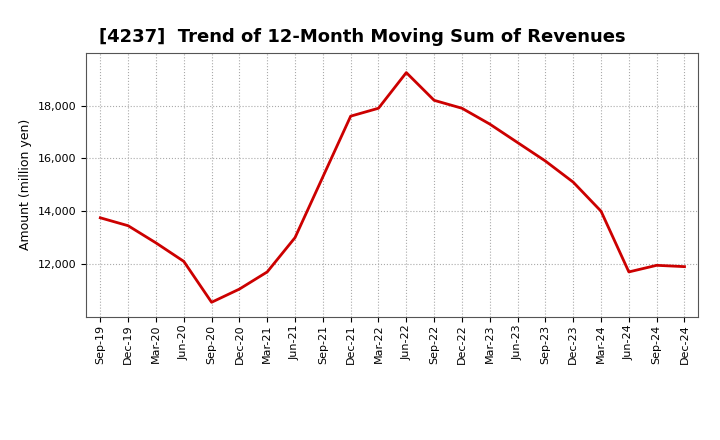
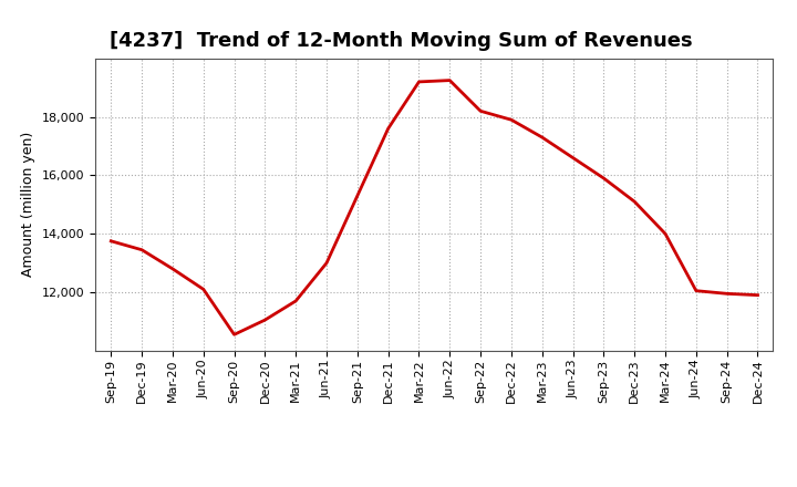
Mar-22: 17,900 -> 19,200
Jun-24: 11,700 -> 12,050
